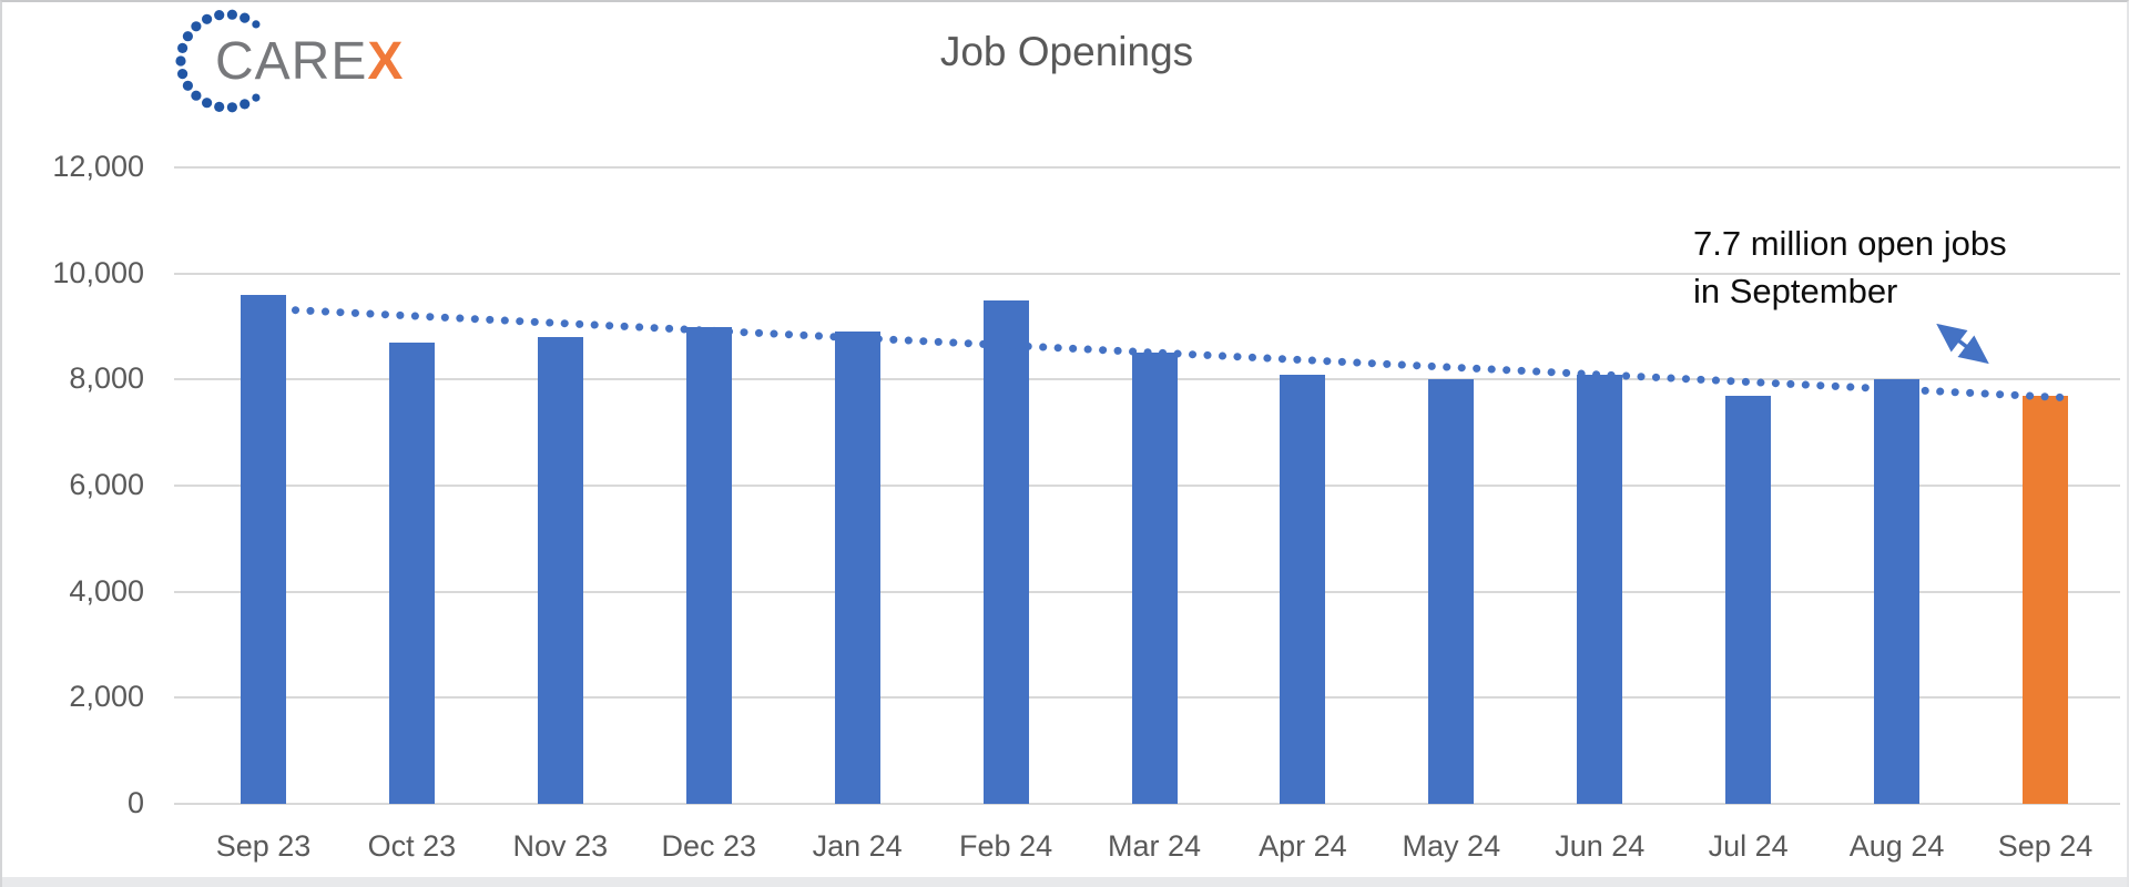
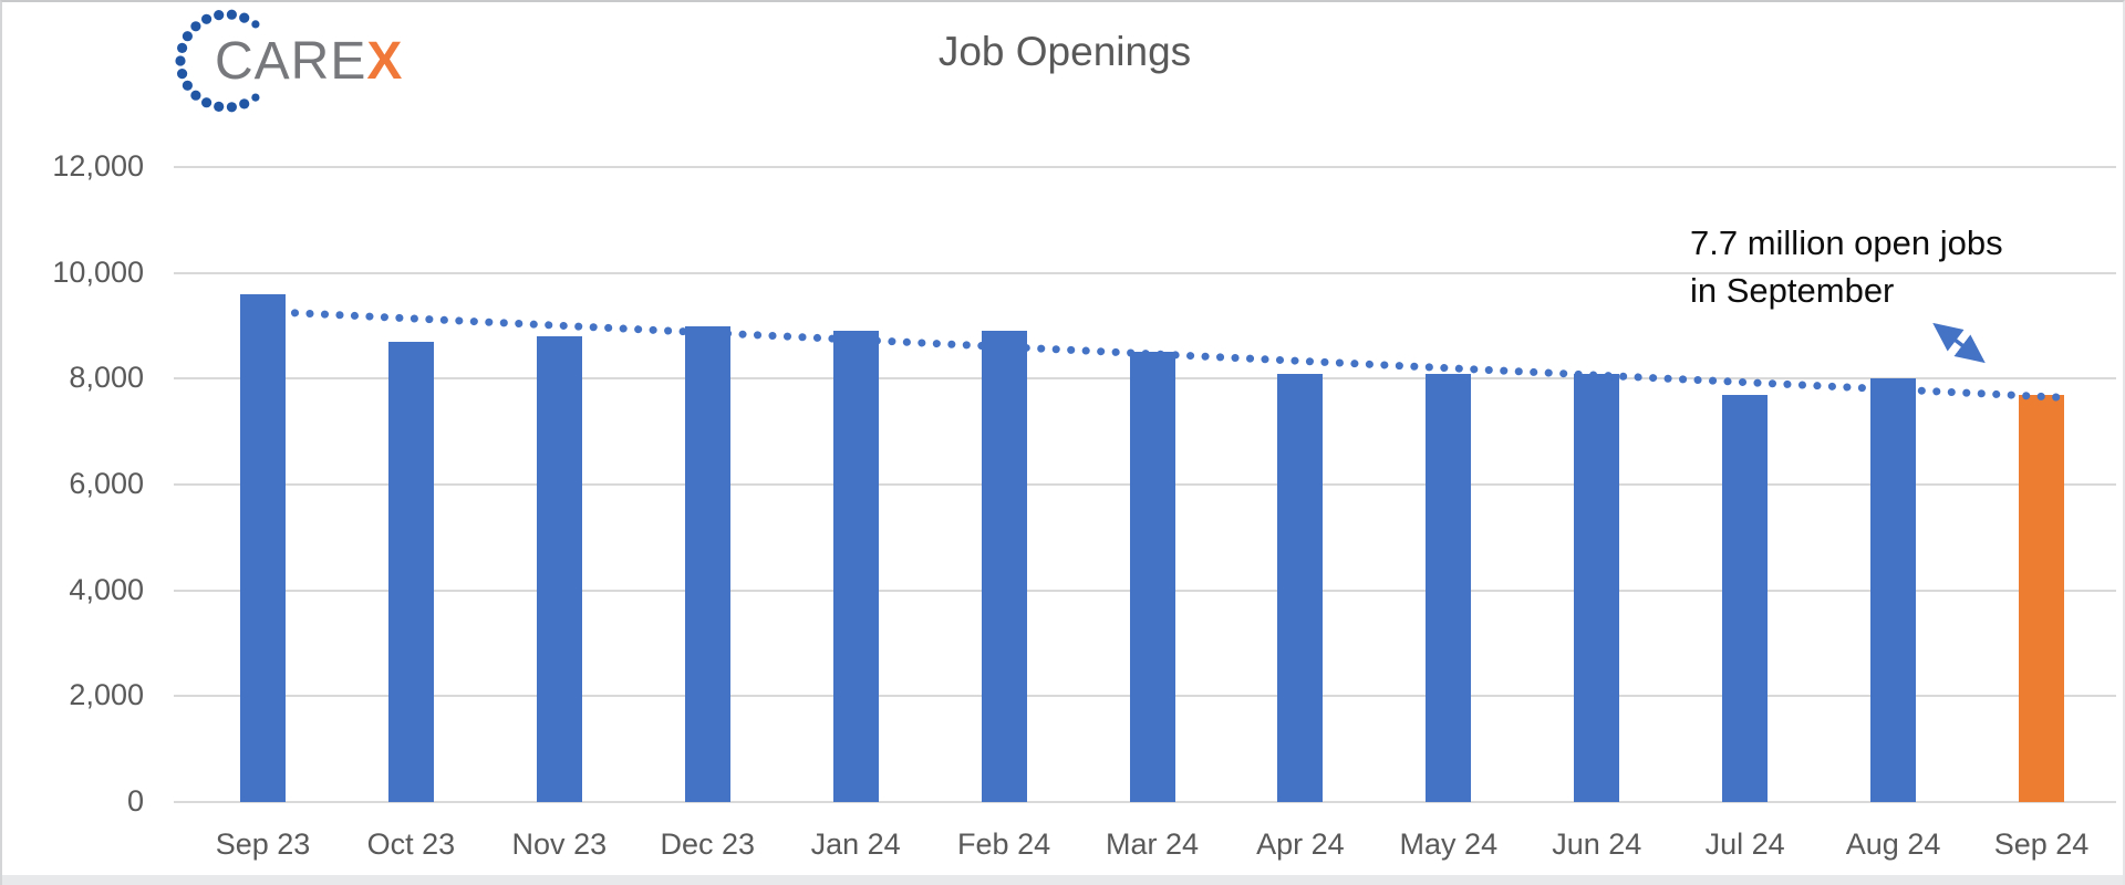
Feb 24: 9500 -> 8900
May 24: 8000 -> 8100
